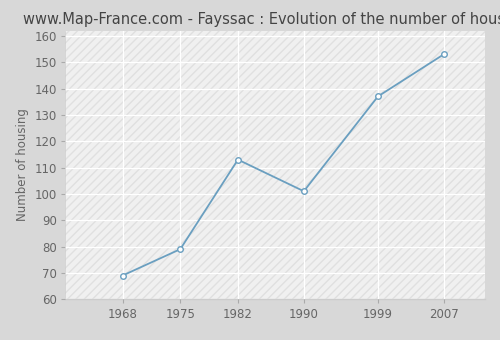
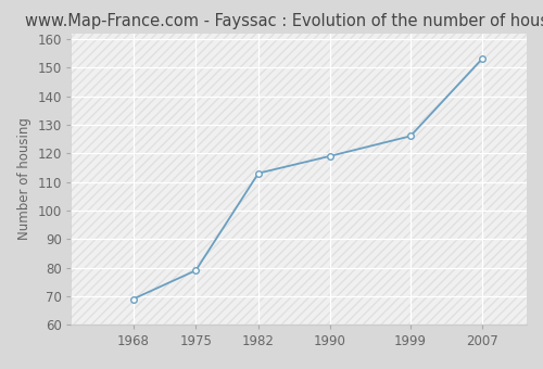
1990: 101 -> 119
1999: 137 -> 126
